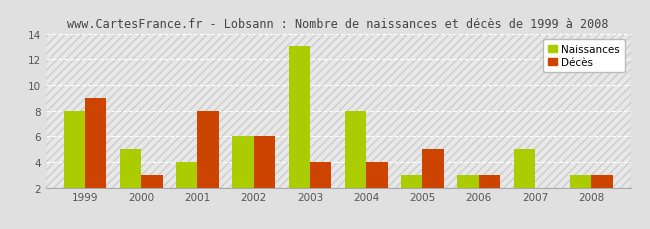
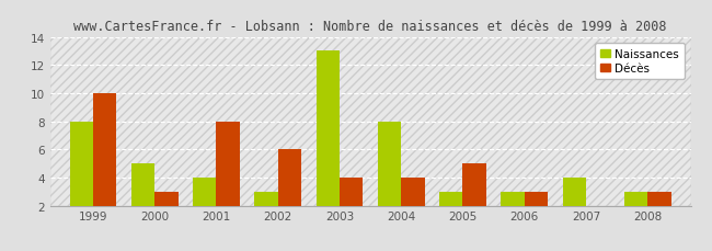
Décès/1999: 9 -> 10
Naissances/2002: 6 -> 3
Naissances/2007: 5 -> 4
